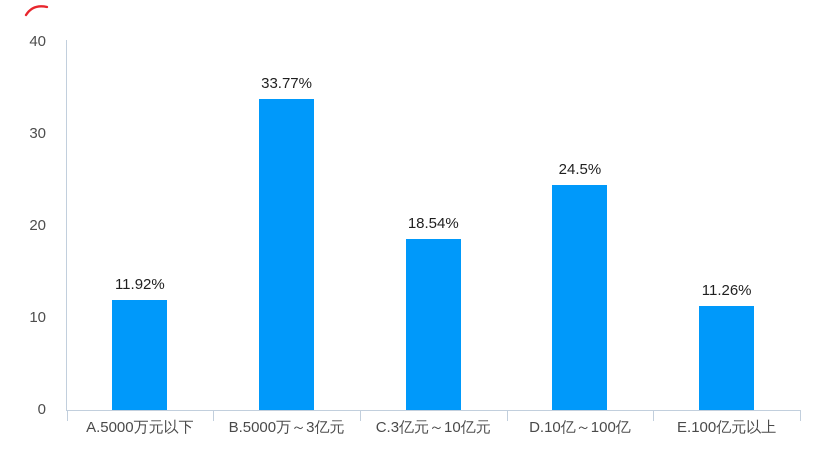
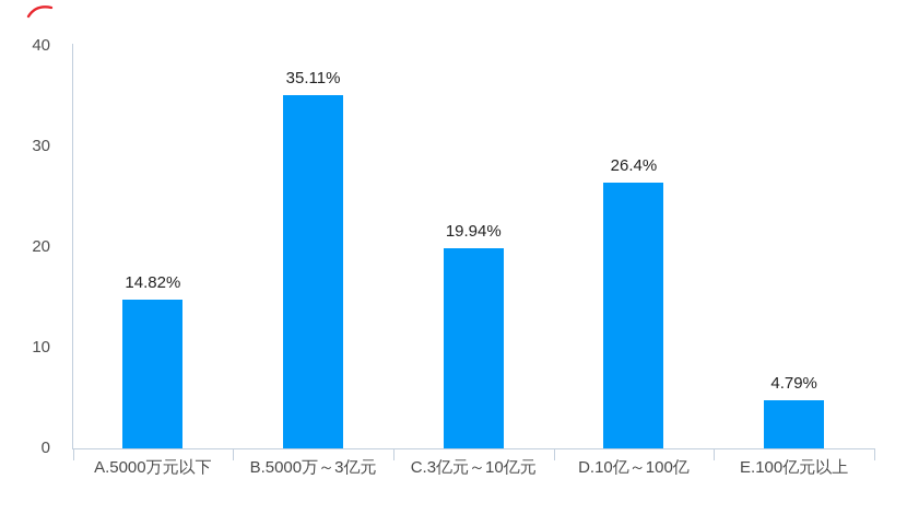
A.5000万元以下: 11.92% -> 14.82%
B.5000万～3亿元: 33.77% -> 35.11%
C.3亿元～10亿元: 18.54% -> 19.94%
D.10亿～100亿: 24.5% -> 26.4%
E.100亿元以上: 11.26% -> 4.79%
